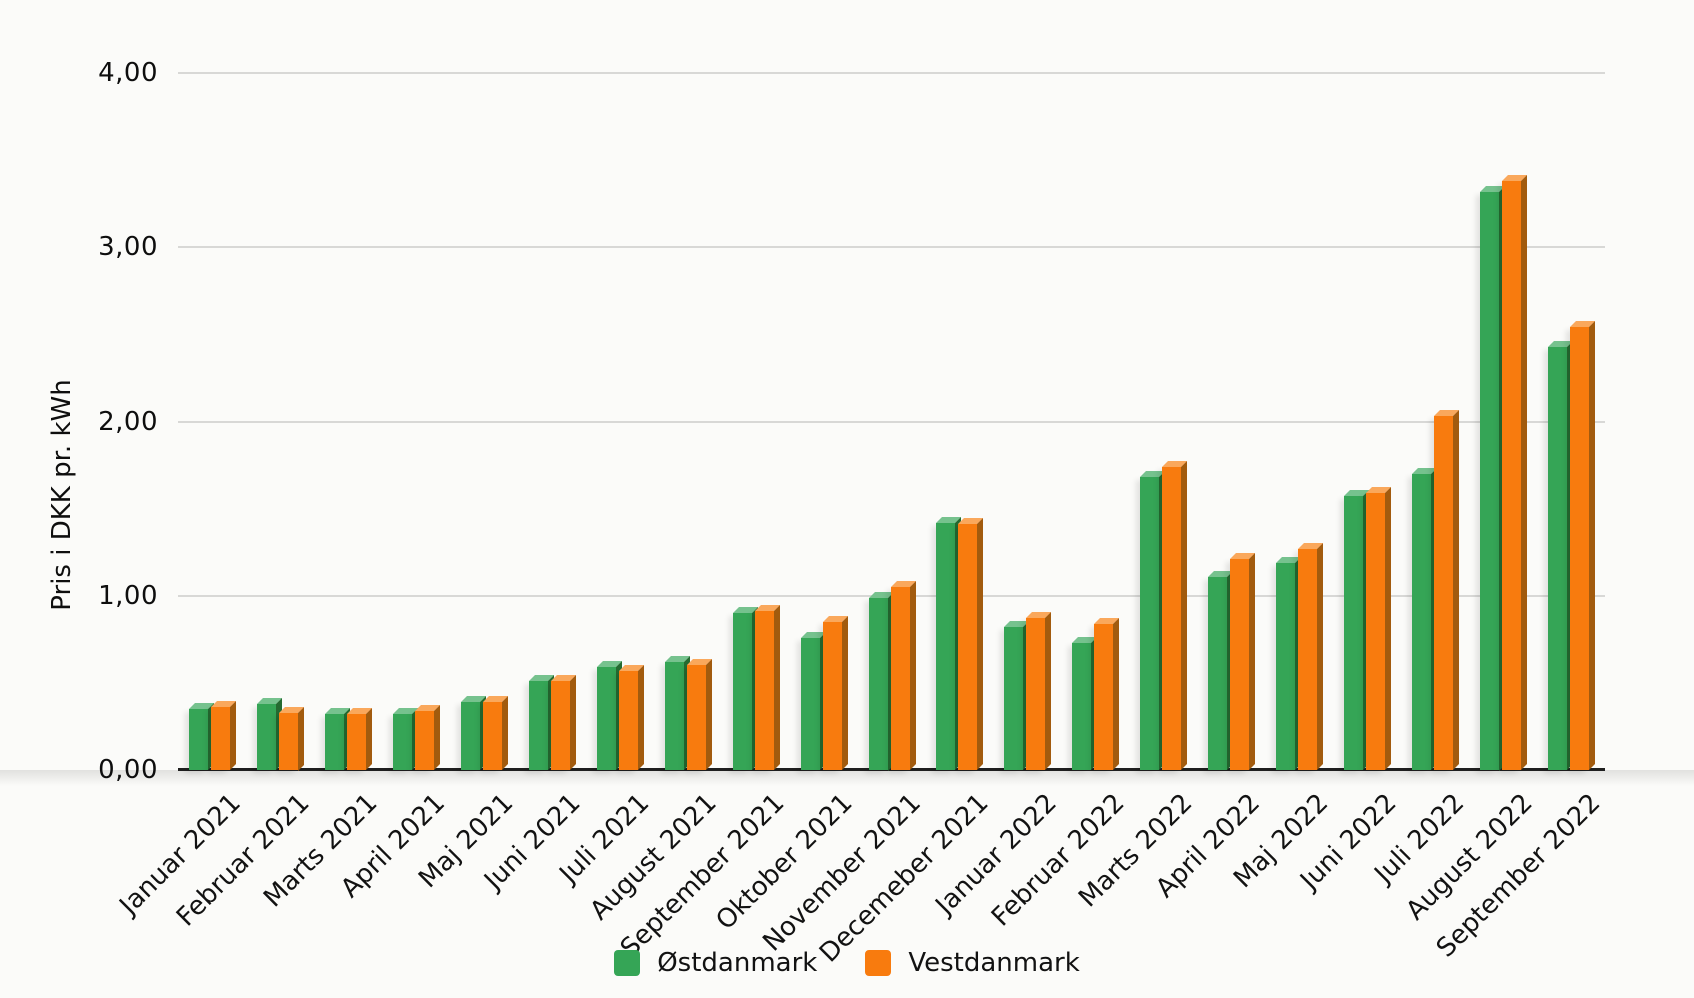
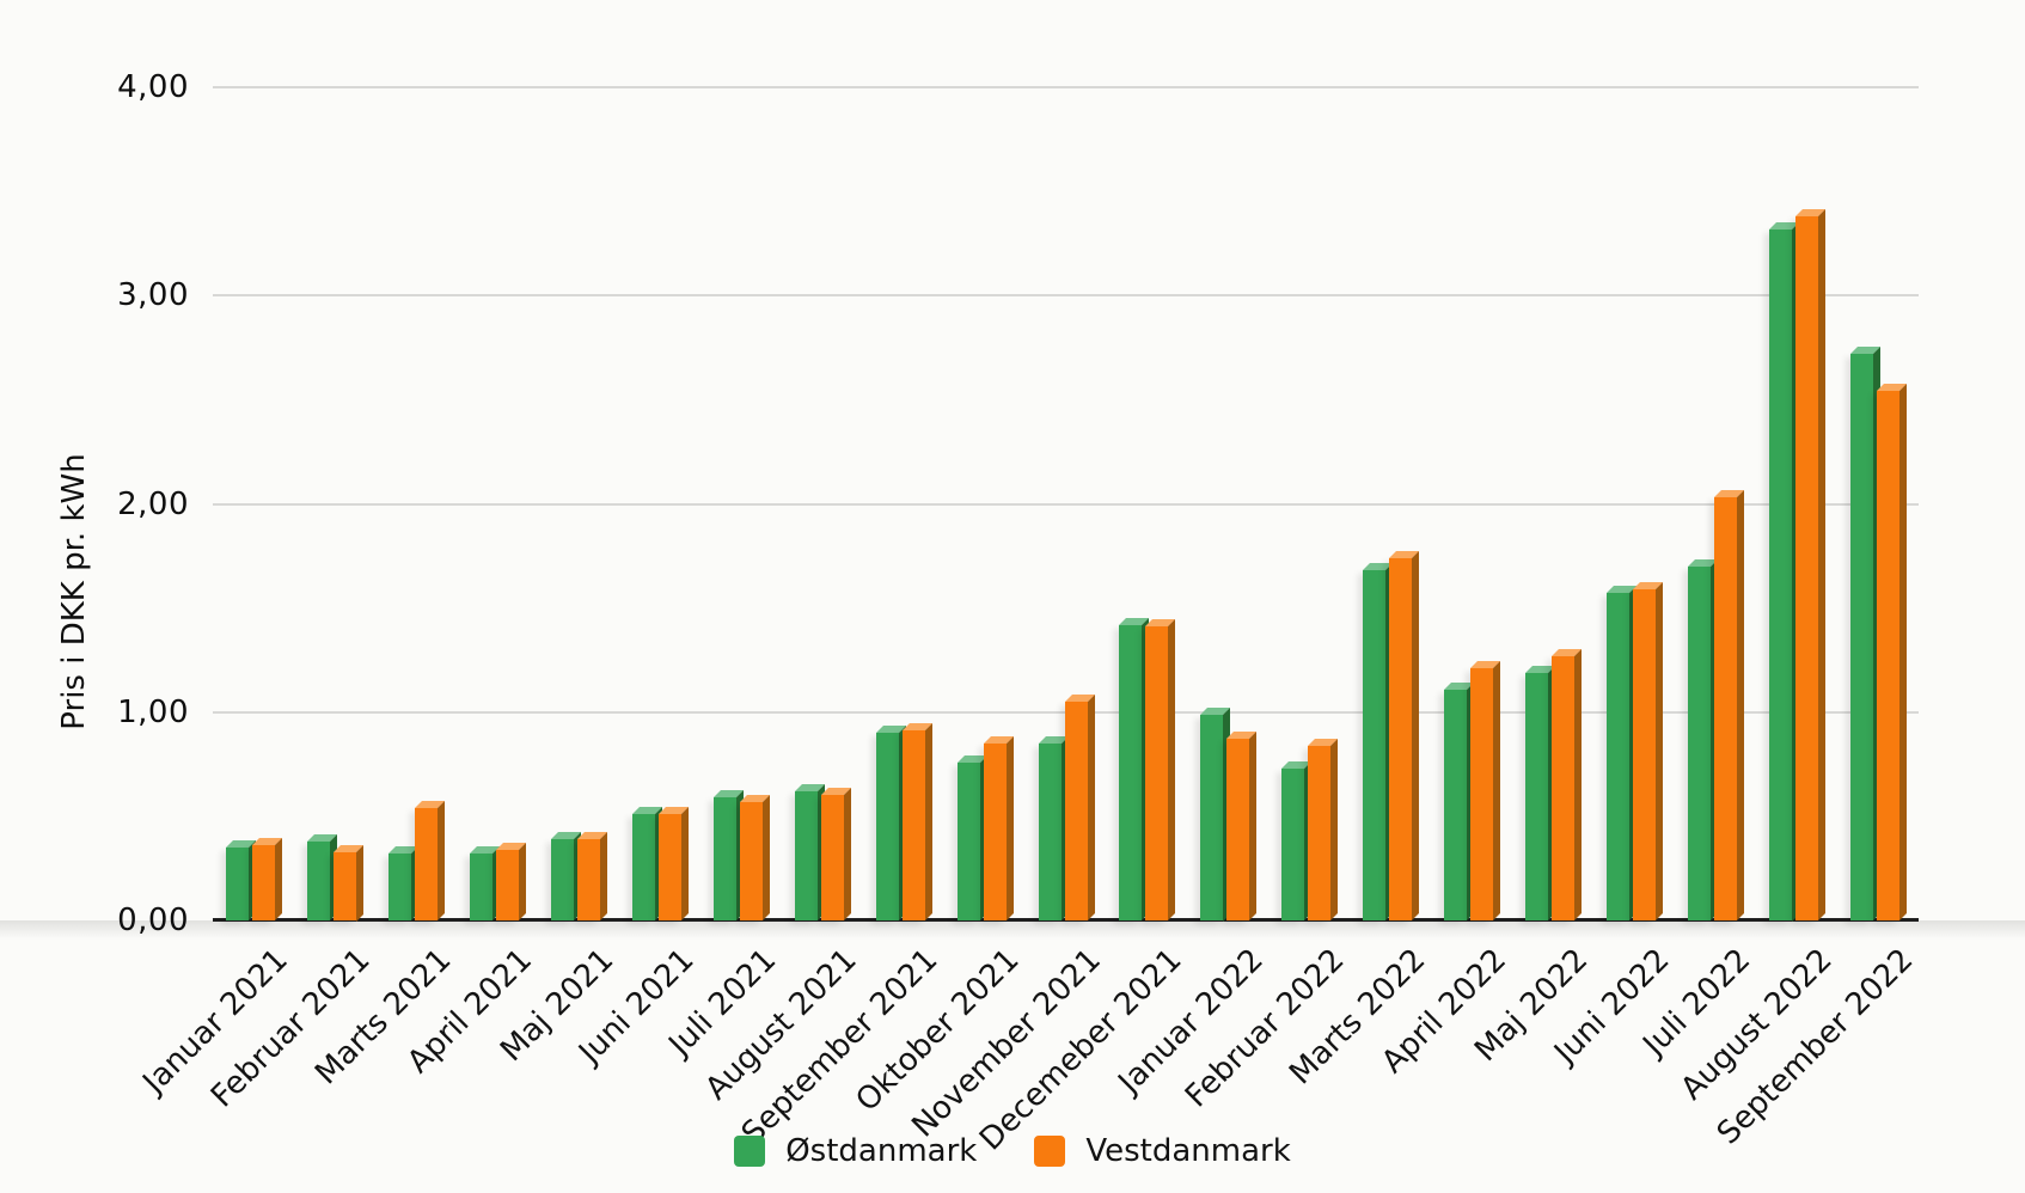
Vestdanmark/Marts 2021: 0,32 -> 0,54
Østdanmark/November 2021: 0,99 -> 0,85
Østdanmark/Januar 2022: 0,82 -> 0,99
Østdanmark/September 2022: 2,43 -> 2,72
